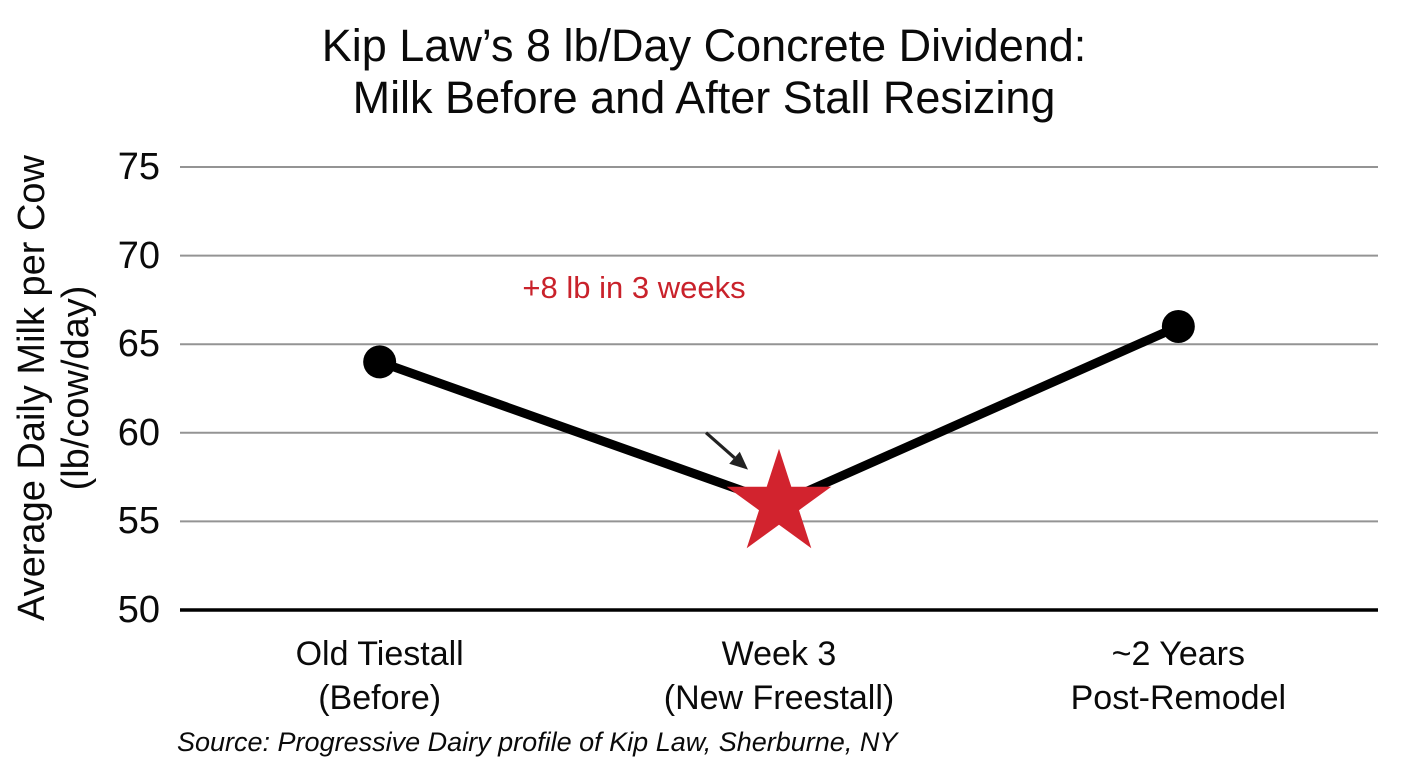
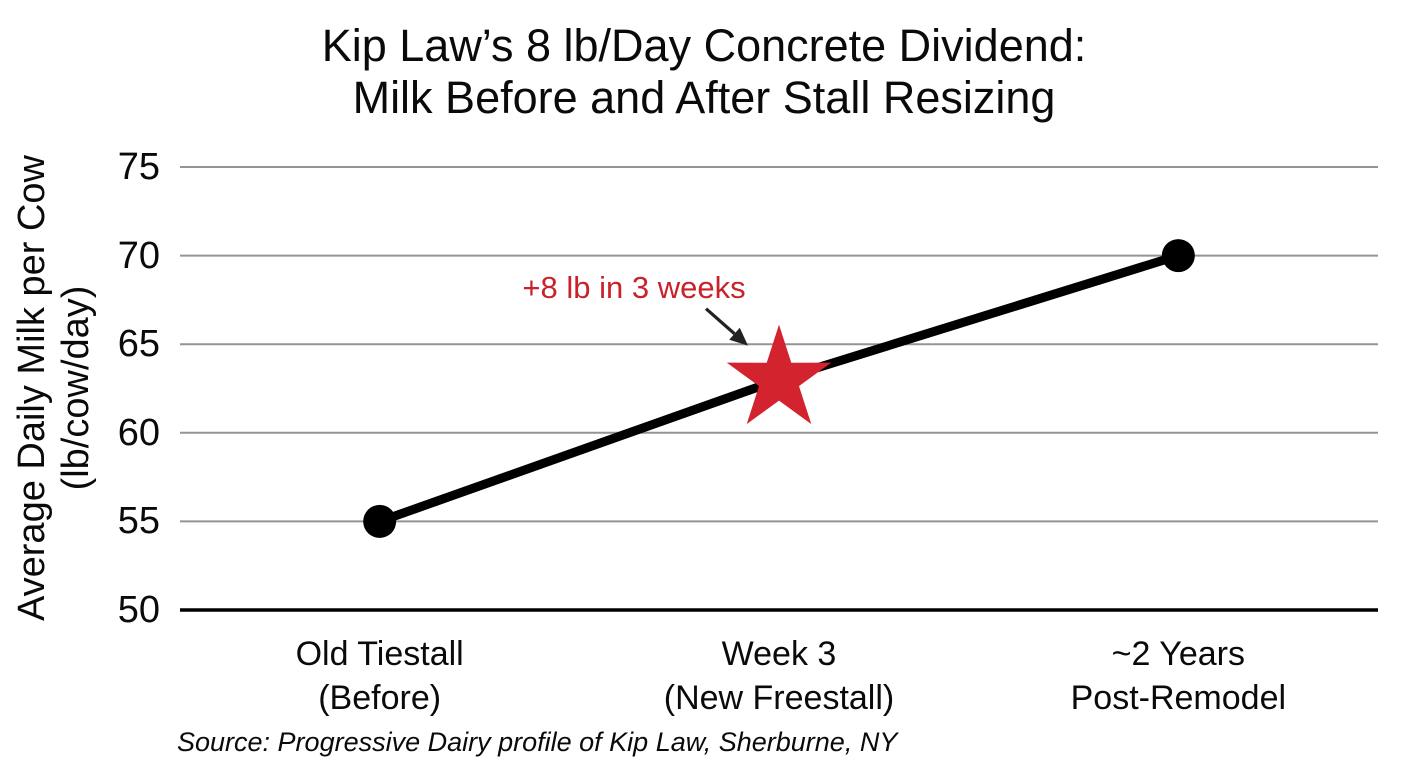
Old Tiestall (Before): 64 -> 55
Week 3 (New Freestall): 56 -> 63
~2 Years Post-Remodel: 66 -> 70
